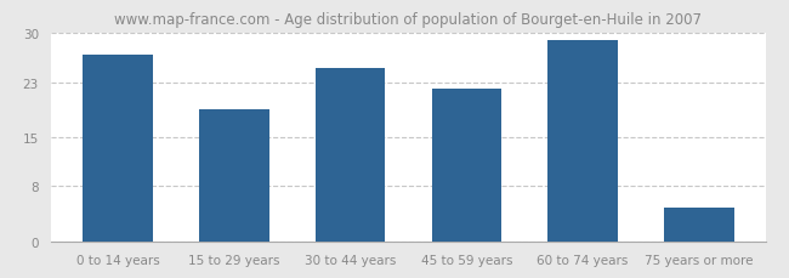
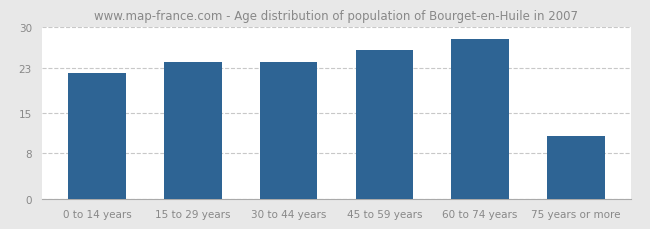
0 to 14 years: 27 -> 22
15 to 29 years: 19 -> 24
30 to 44 years: 25 -> 24
45 to 59 years: 22 -> 26
60 to 74 years: 29 -> 28
75 years or more: 5 -> 11
